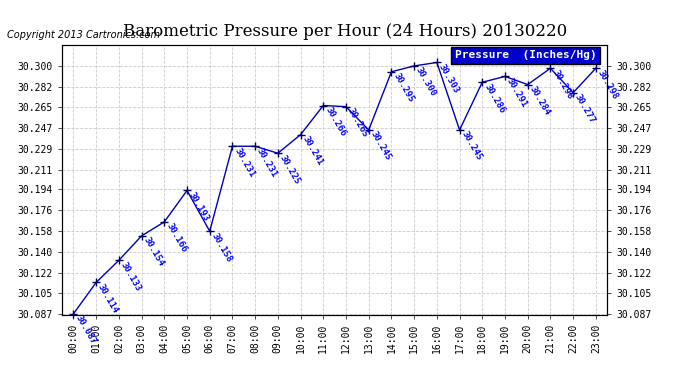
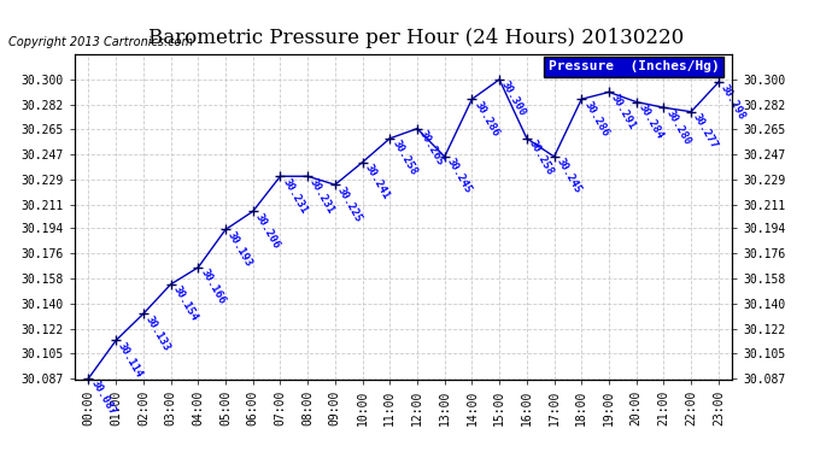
06:00: 30.158 -> 30.206
11:00: 30.266 -> 30.258
14:00: 30.295 -> 30.286
16:00: 30.303 -> 30.258
21:00: 30.298 -> 30.280
